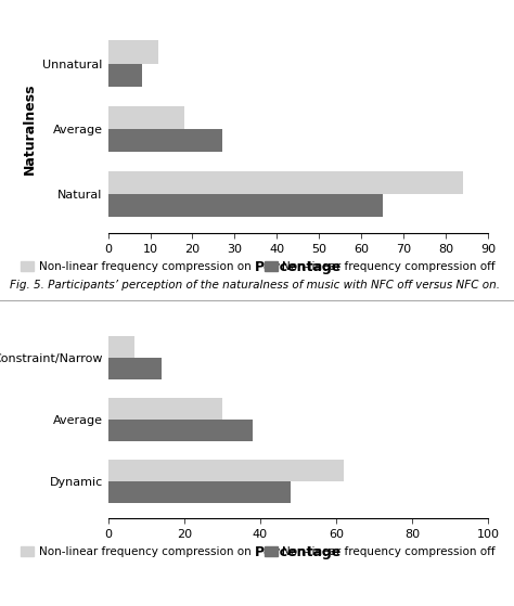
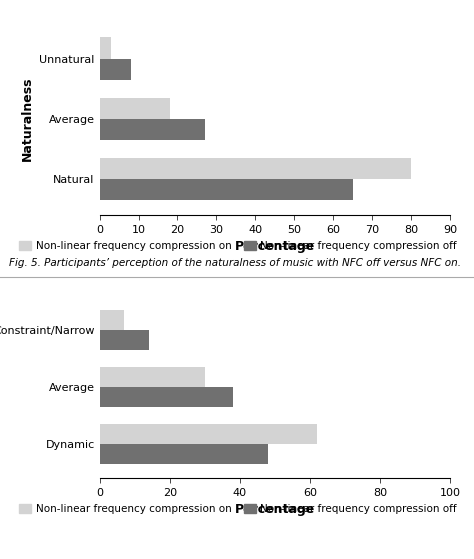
Non-linear frequency compression on/Unnatural: 12 -> 3
Non-linear frequency compression on/Natural: 84 -> 80
